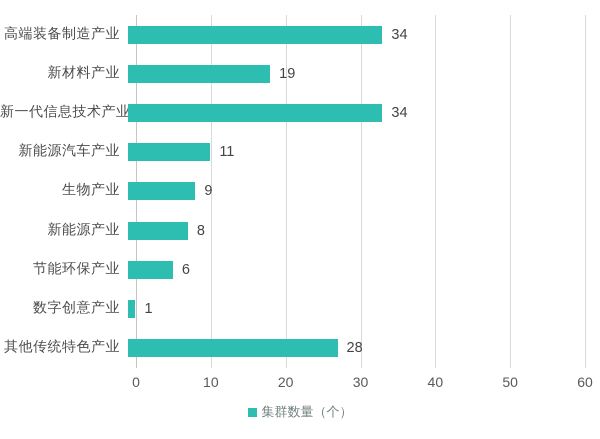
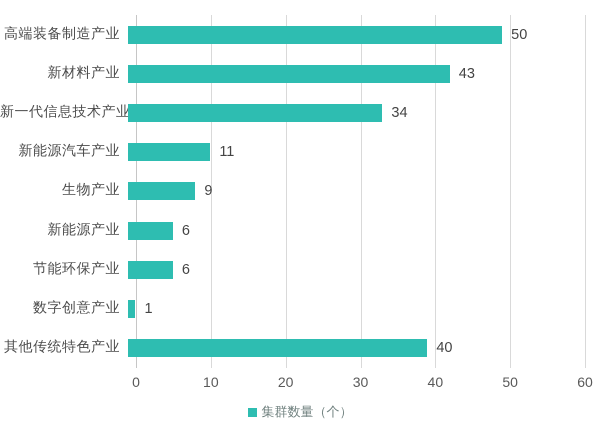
高端装备制造产业: 34 -> 50
新材料产业: 19 -> 43
新能源产业: 8 -> 6
其他传统特色产业: 28 -> 40
